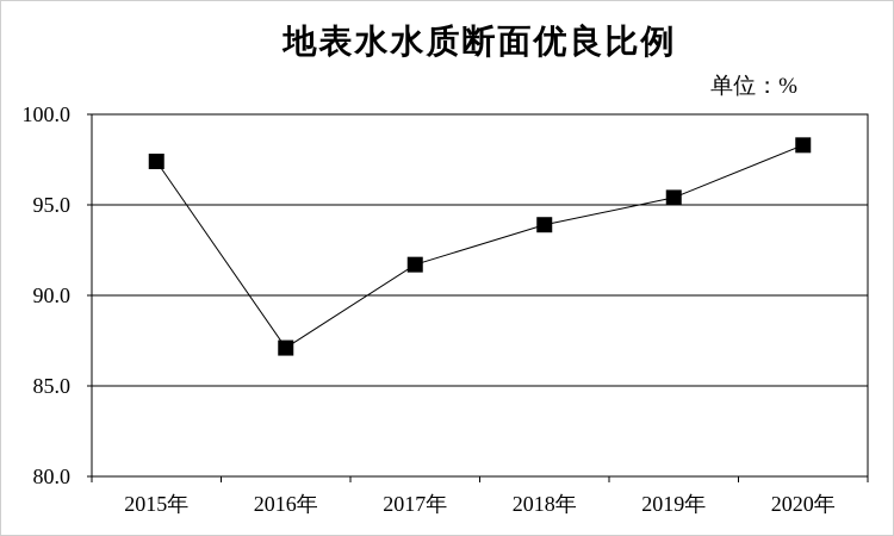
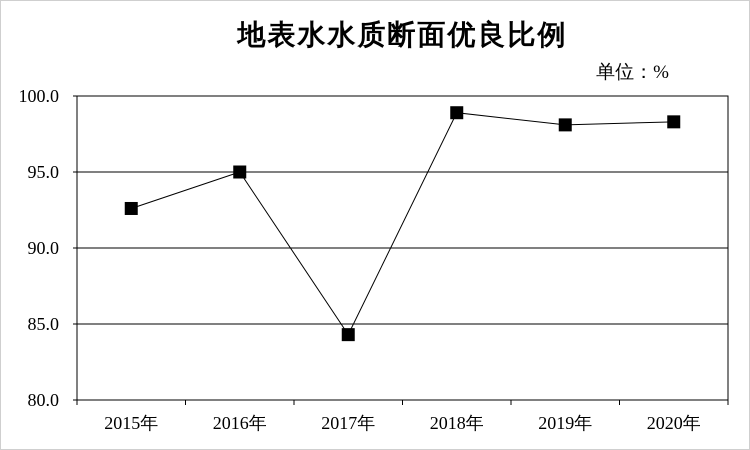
2015年: 97.4 -> 92.6
2016年: 87.1 -> 95.0
2017年: 91.7 -> 84.3
2018年: 93.9 -> 98.9
2019年: 95.4 -> 98.1
